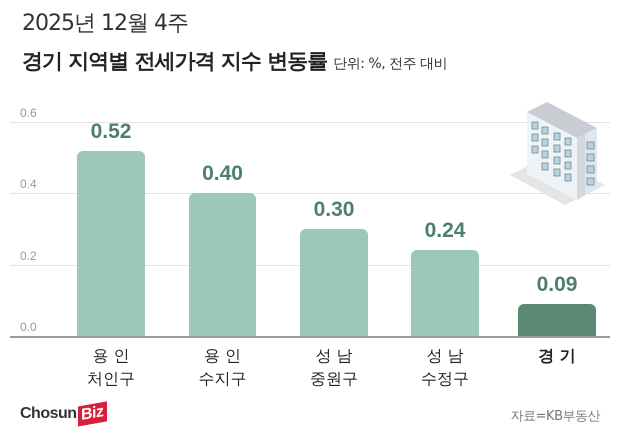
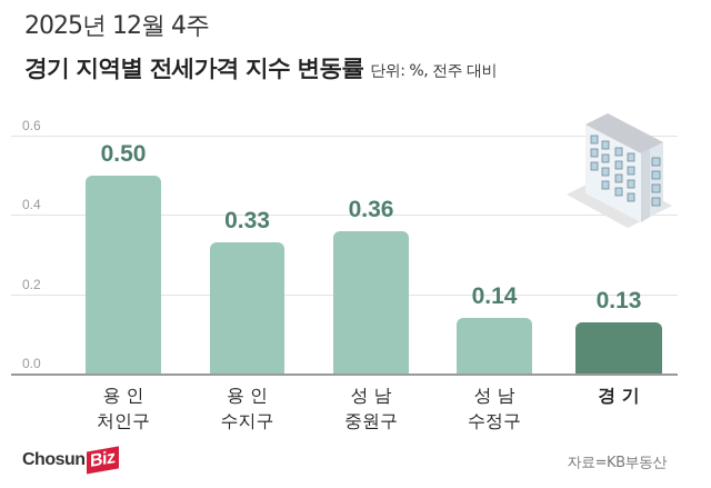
용인 처인구: 0.52 -> 0.50
용인 수지구: 0.40 -> 0.33
성남 중원구: 0.30 -> 0.36
성남 수정구: 0.24 -> 0.14
경기: 0.09 -> 0.13
